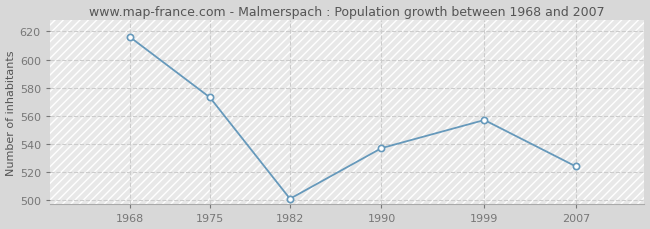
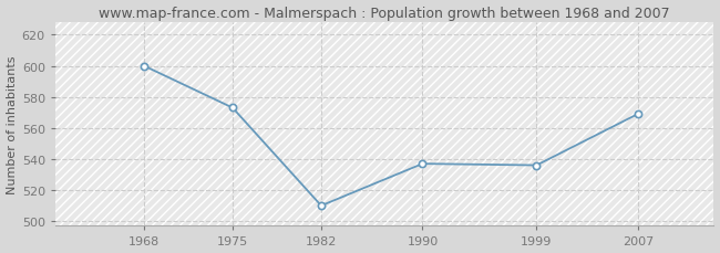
1968: 616 -> 600
1982: 501 -> 510
1999: 557 -> 536
2007: 524 -> 569
